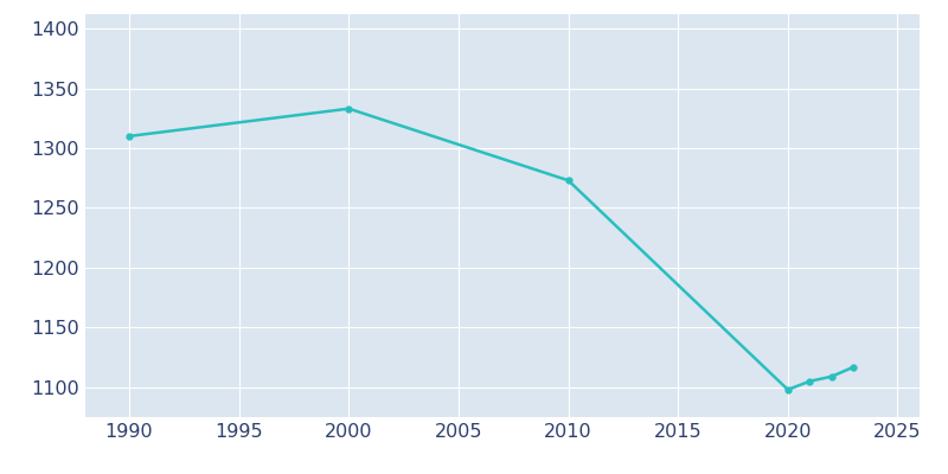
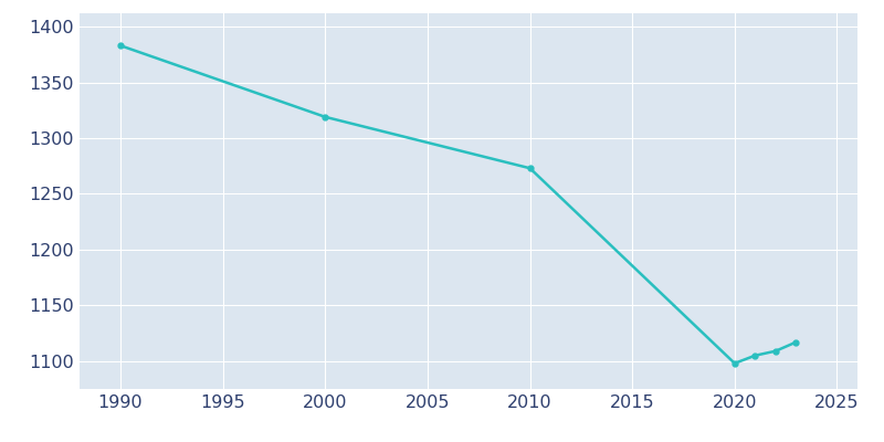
1990: 1310 -> 1383
2000: 1333 -> 1319
